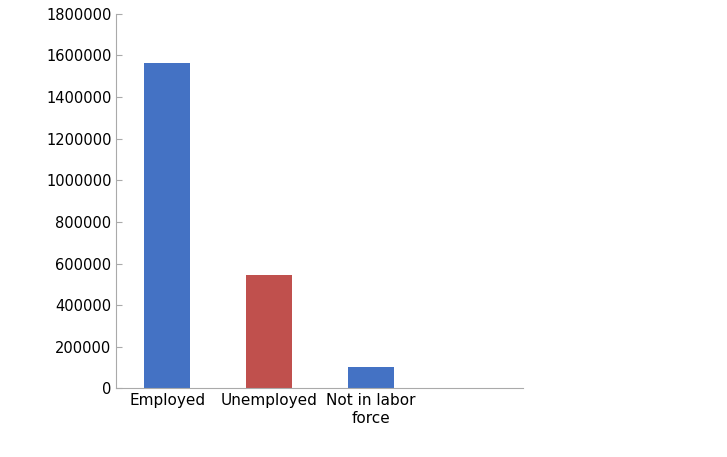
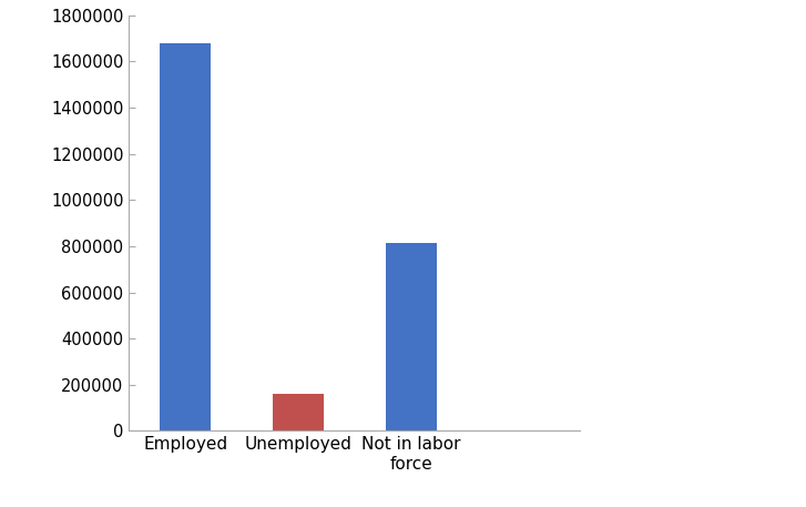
Employed: 1565000 -> 1680000
Unemployed: 545000 -> 160000
Not in labor force: 105000 -> 815000
